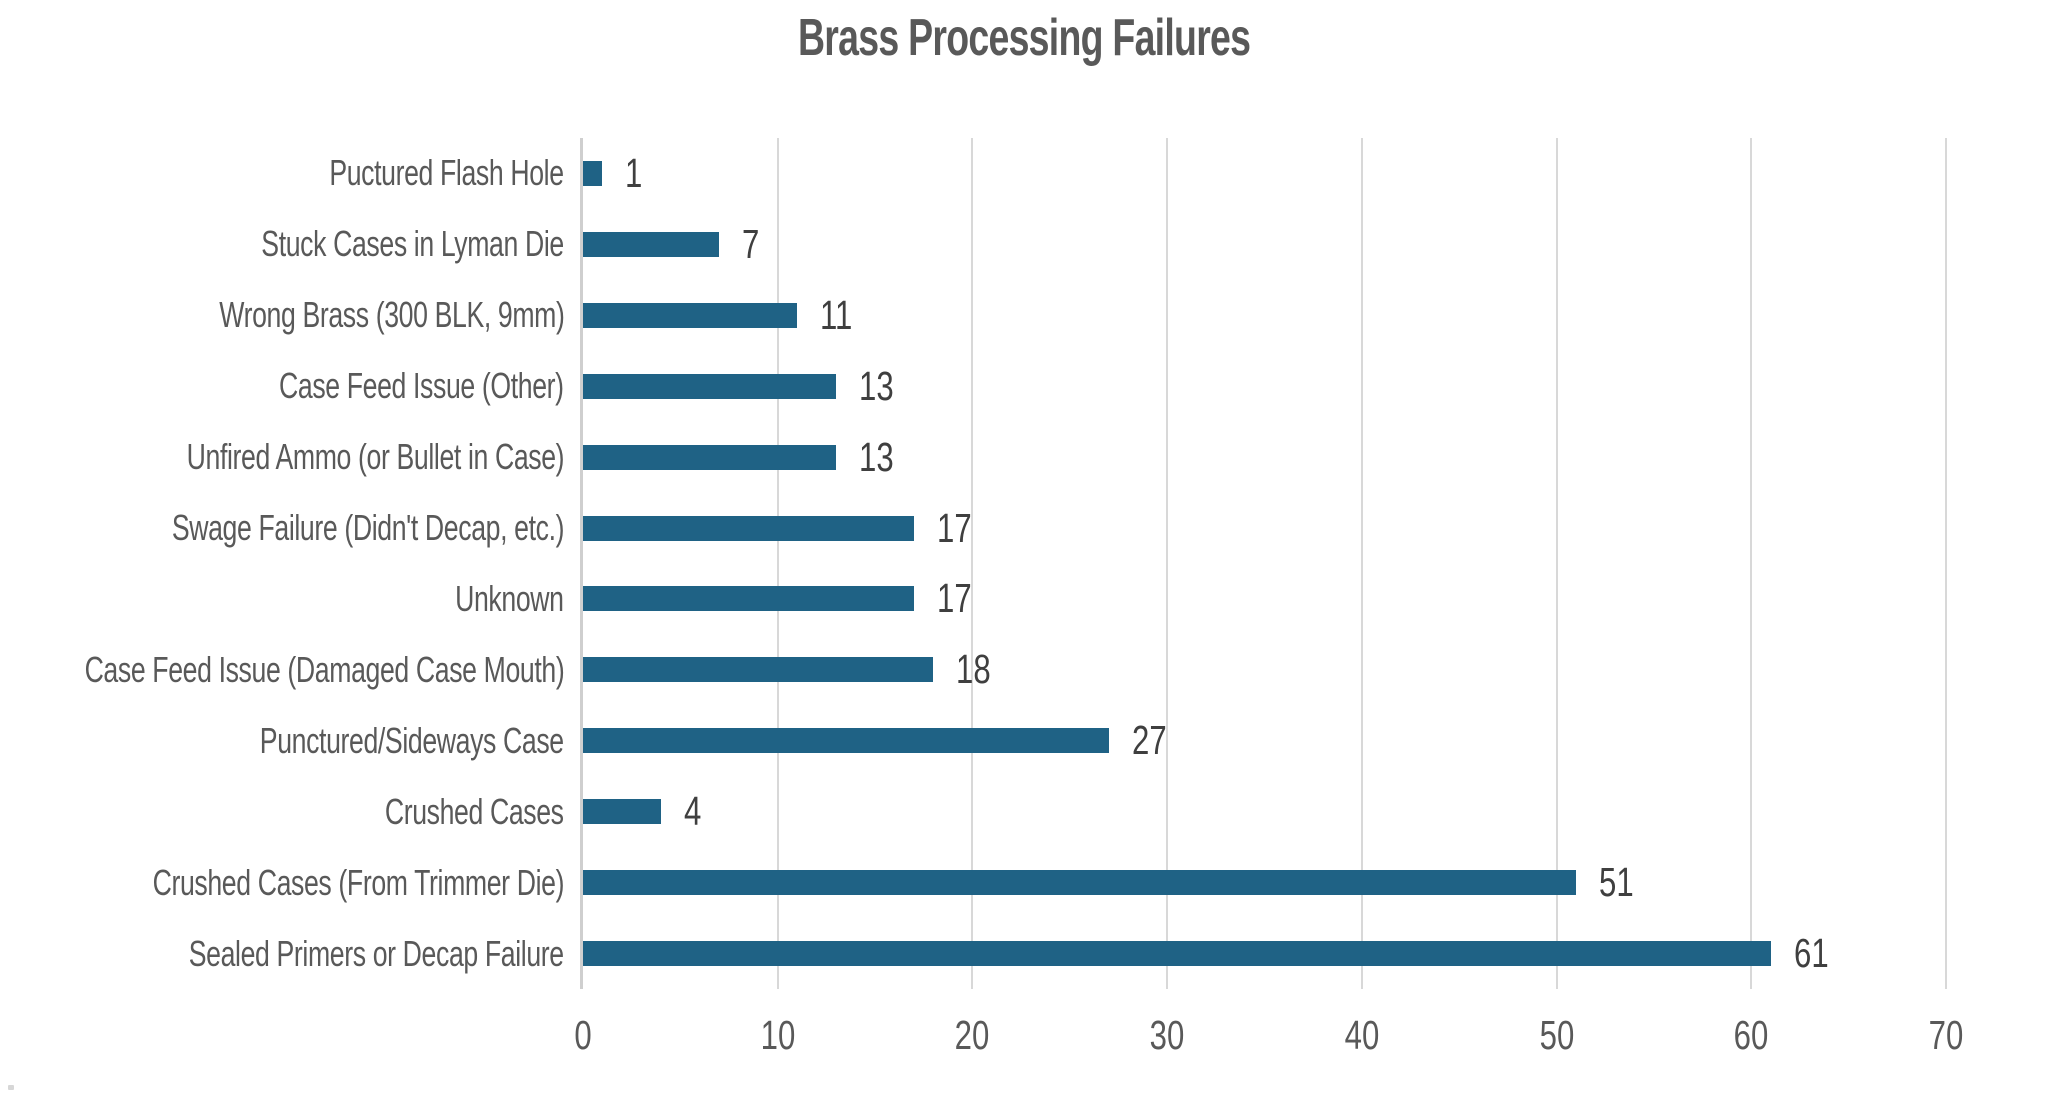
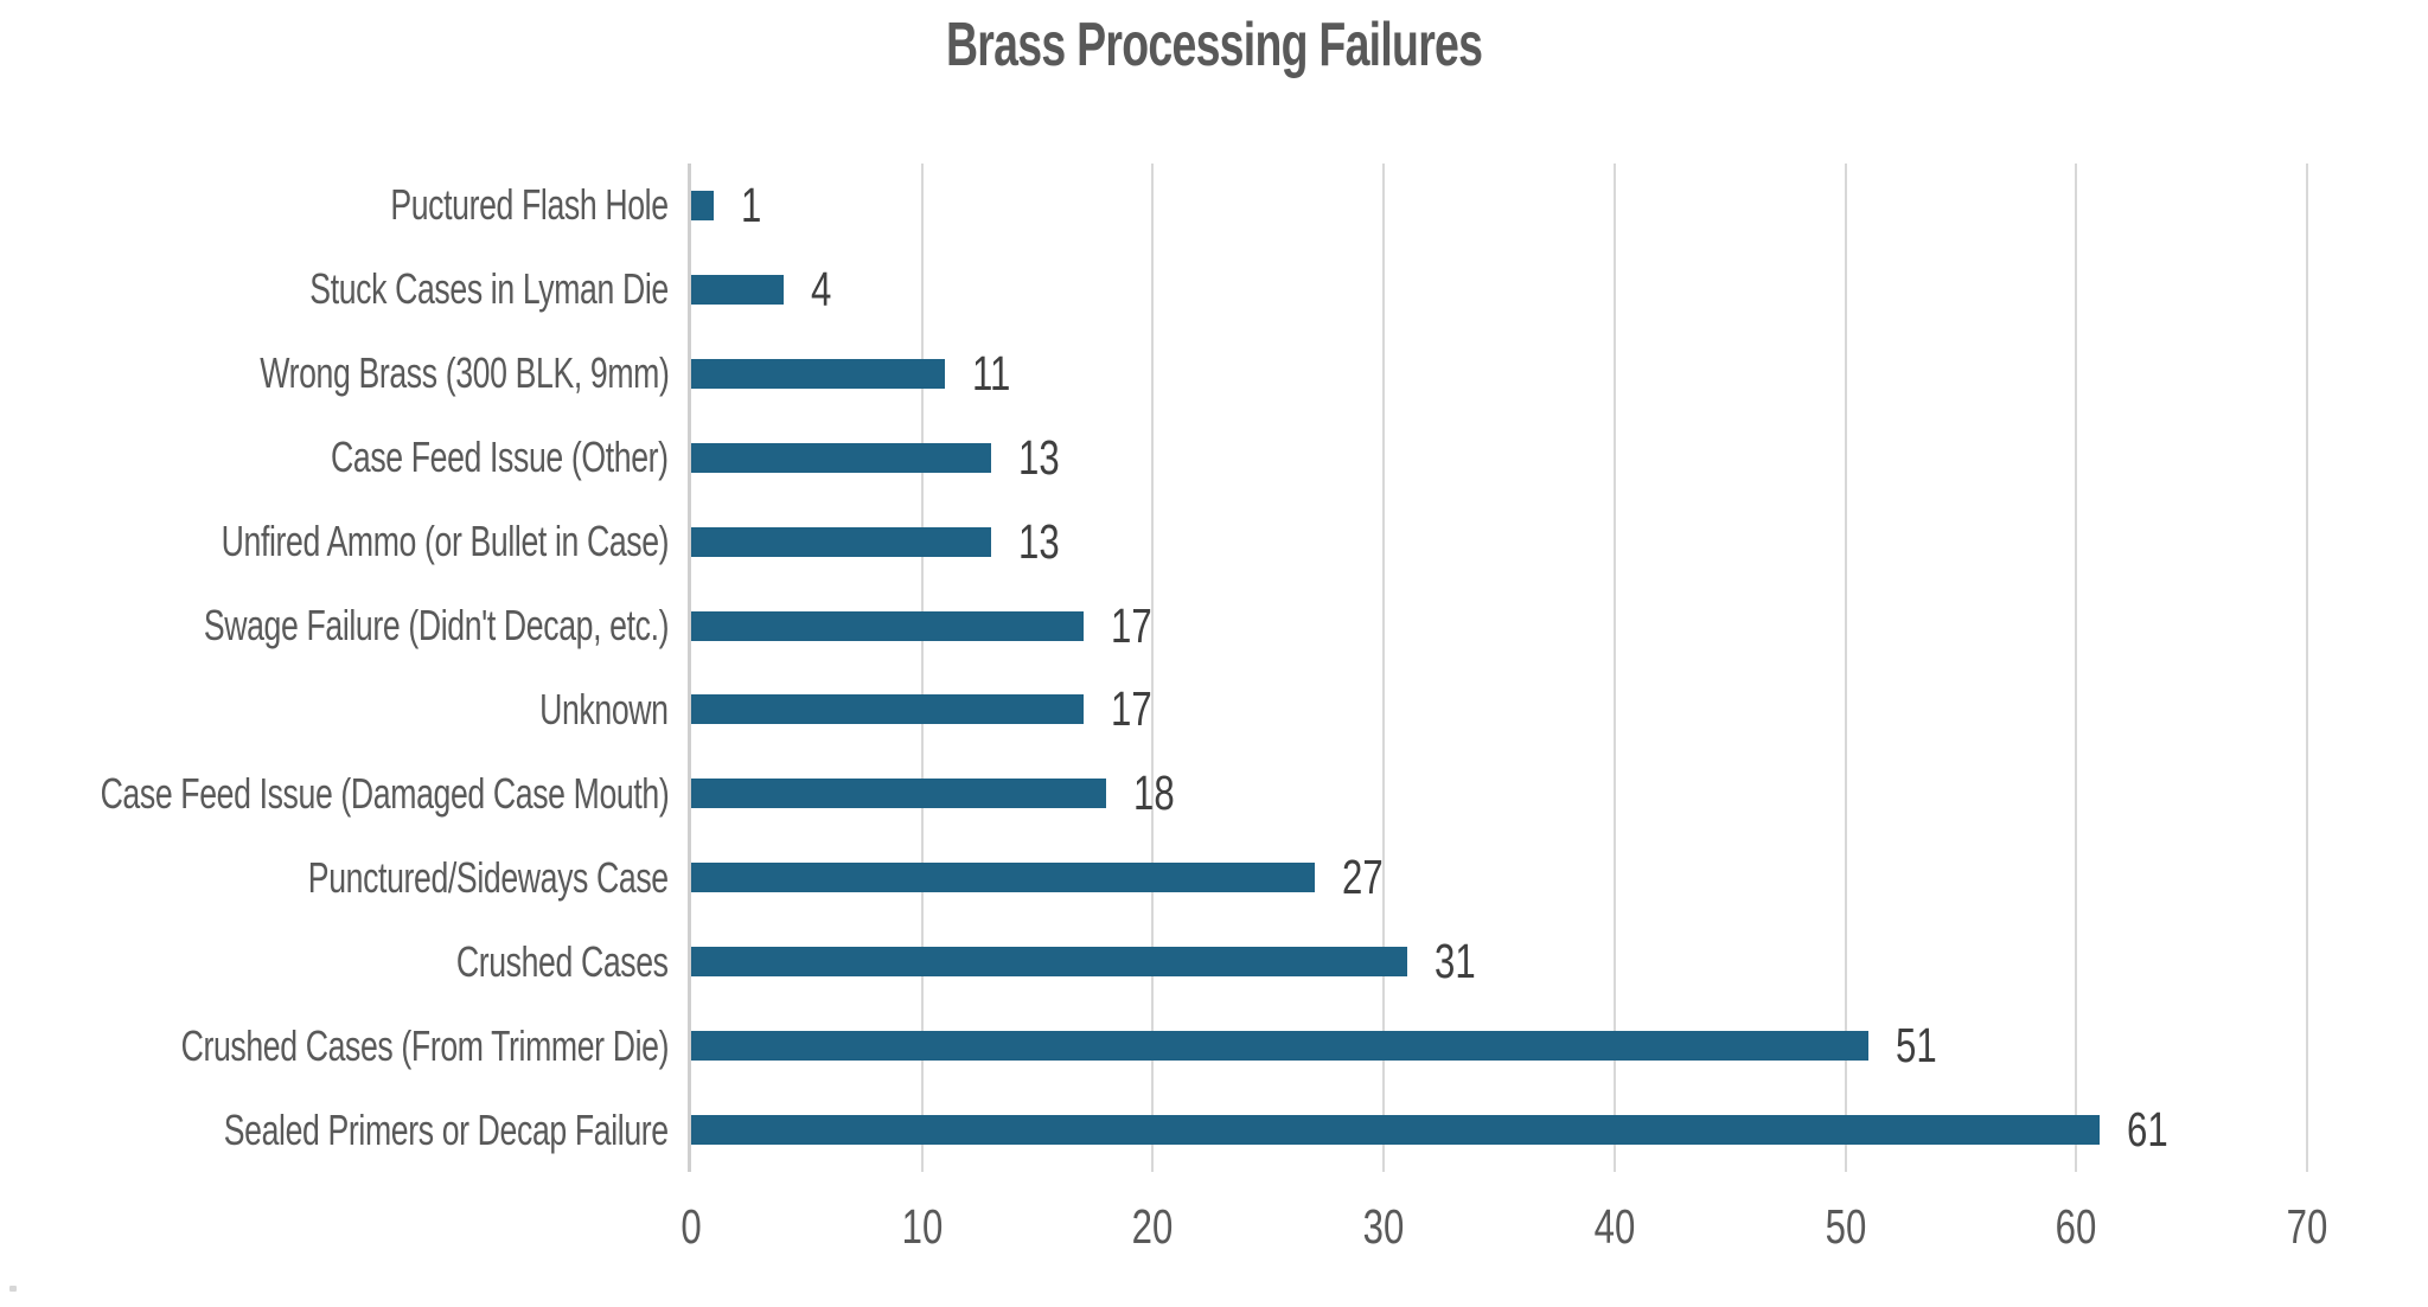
Stuck Cases in Lyman Die: 7 -> 4
Crushed Cases: 4 -> 31
